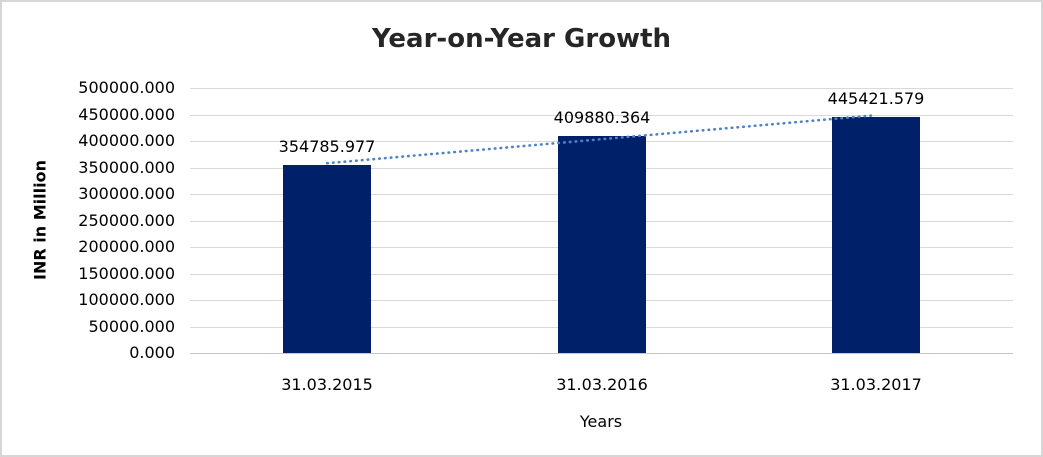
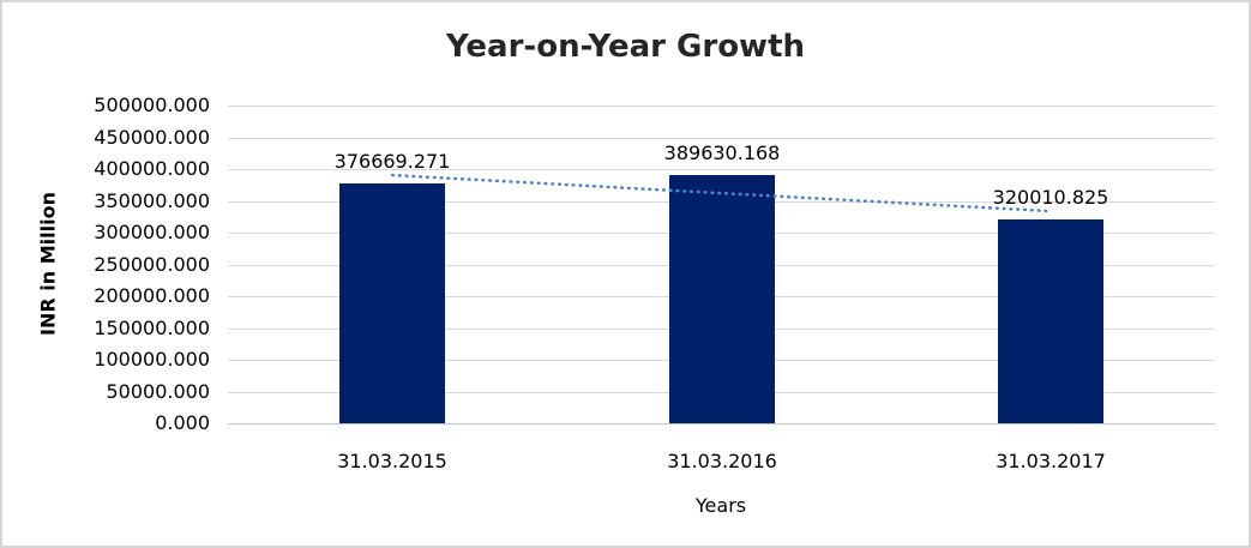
31.03.2015: 354785.977 -> 376669.271
31.03.2016: 409880.364 -> 389630.168
31.03.2017: 445421.579 -> 320010.825
